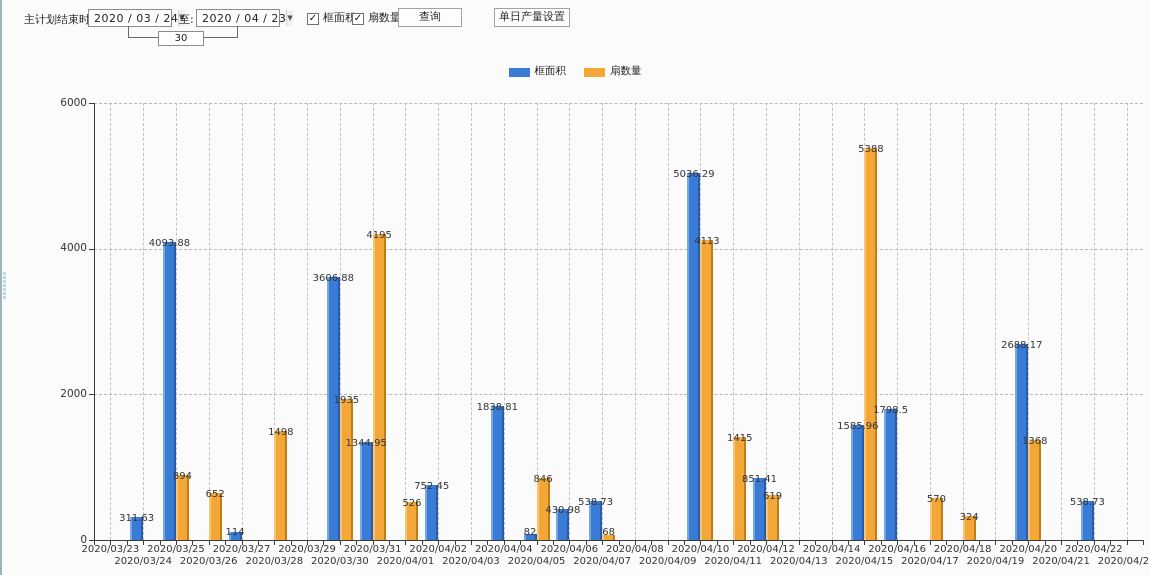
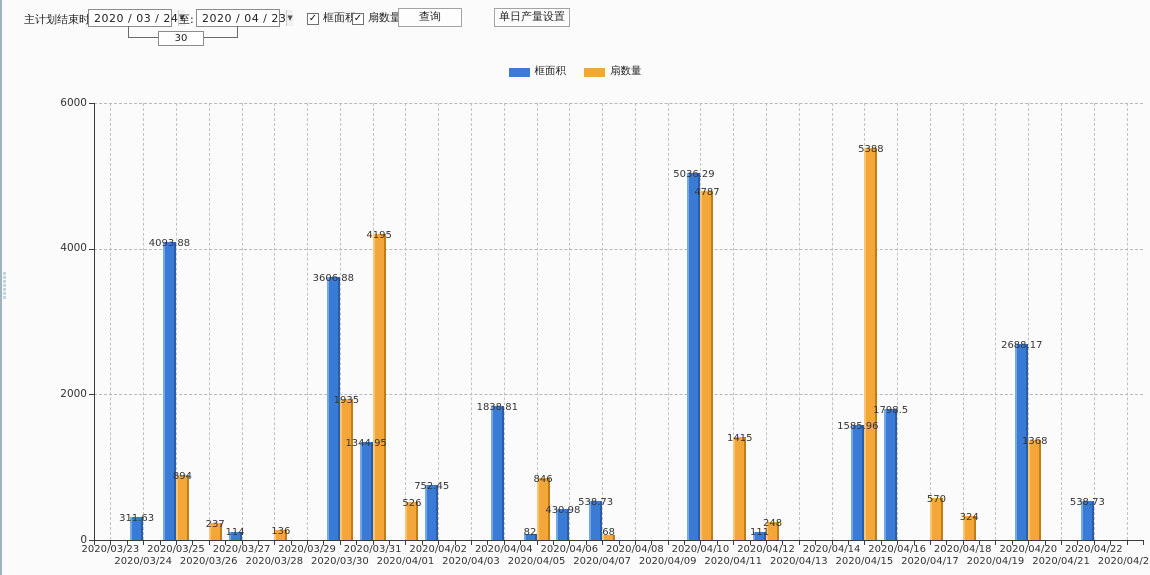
扇数量/2020/03/26: 652 -> 237
扇数量/2020/03/28: 1498 -> 136
扇数量/2020/04/10: 4113 -> 4787
框面积/2020/04/12: 851.41 -> 111
扇数量/2020/04/12: 619 -> 248
